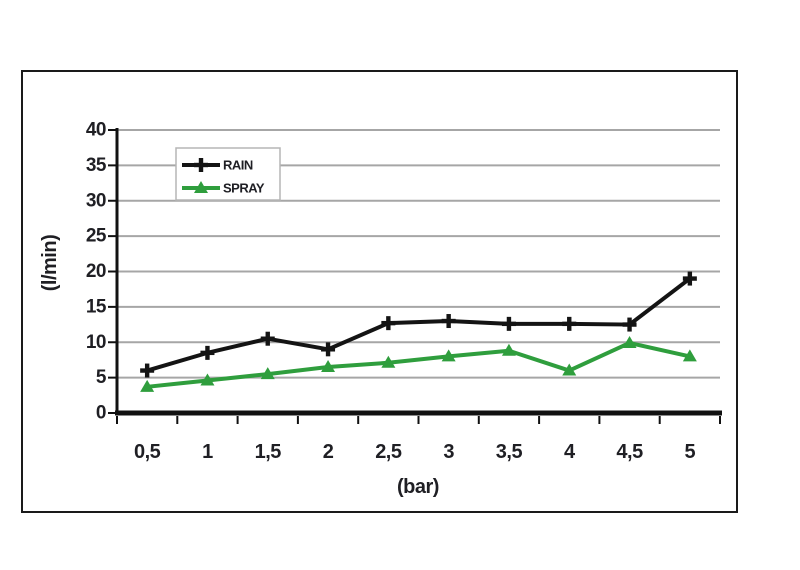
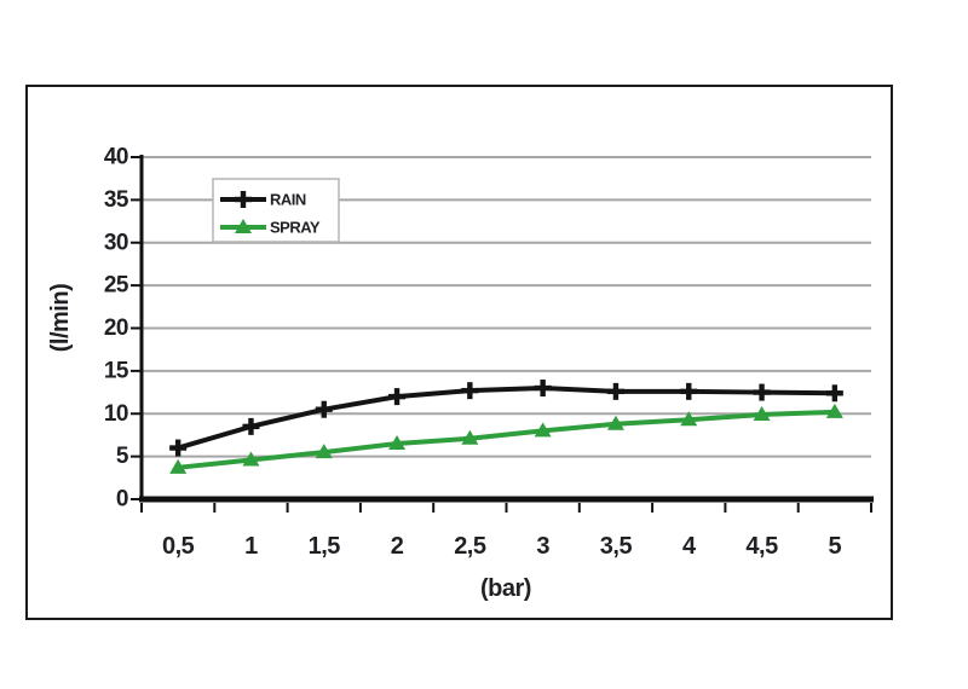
RAIN/2: 9 -> 12
SPRAY/4: 6 -> 9
RAIN/5: 19 -> 12
SPRAY/5: 8 -> 10
